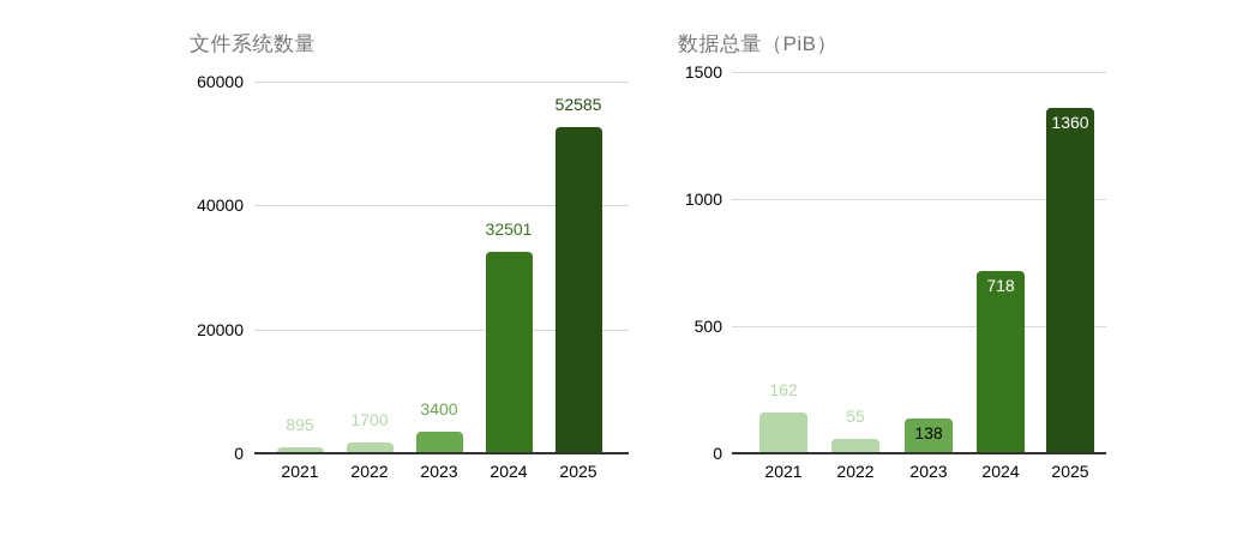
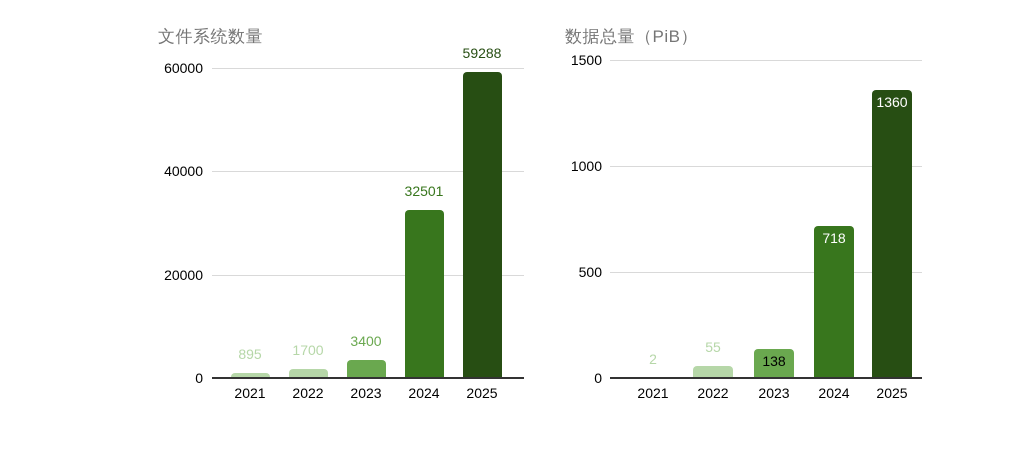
文件系统数量/2025: 52585 -> 59288
数据总量（PiB）/2021: 162 -> 2
